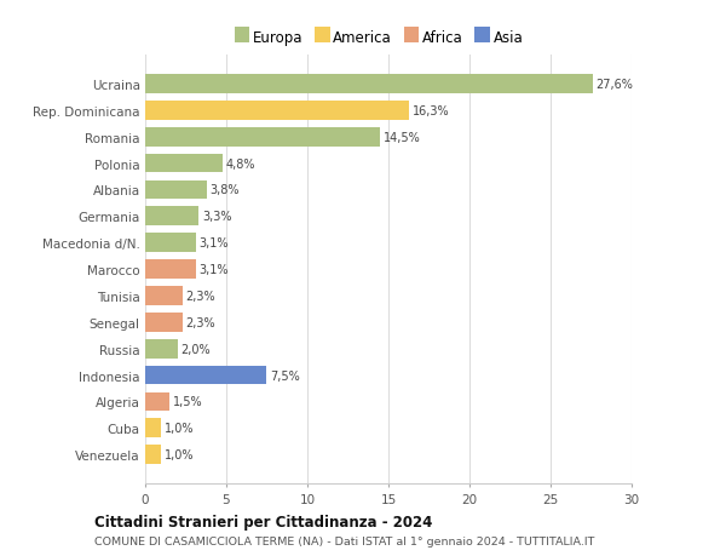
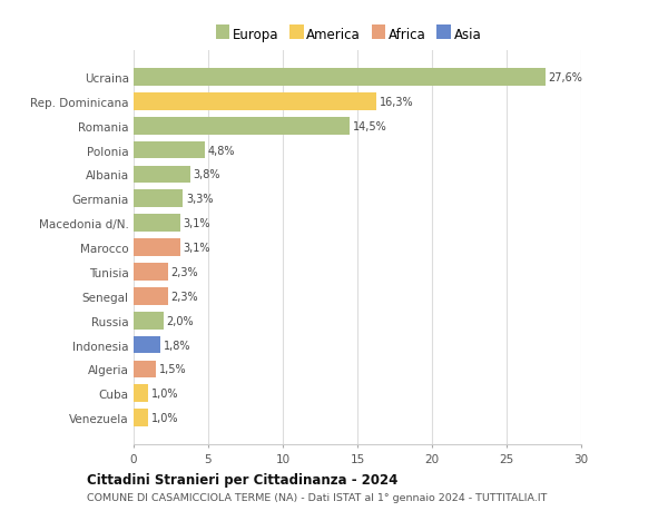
Indonesia: 7,5% -> 1,8%
